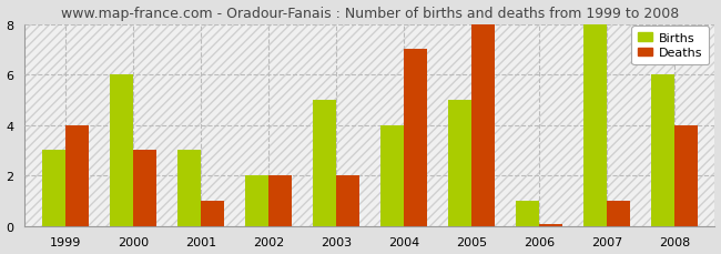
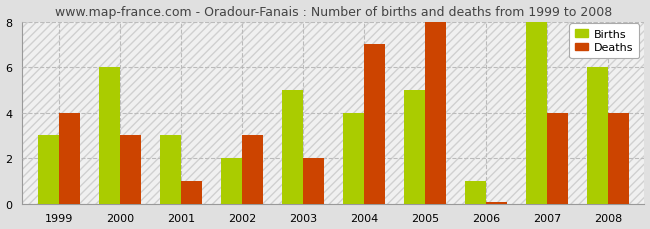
Deaths/2002: 2.00 -> 3.00
Deaths/2007: 1.00 -> 4.00
